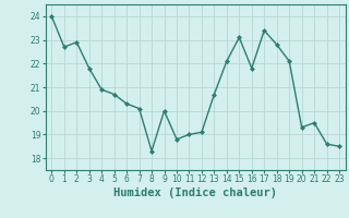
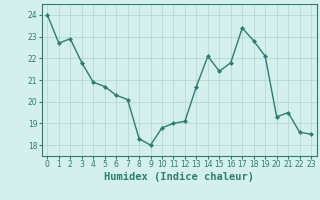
9: 20.0 -> 18.0
15: 23.1 -> 21.4
